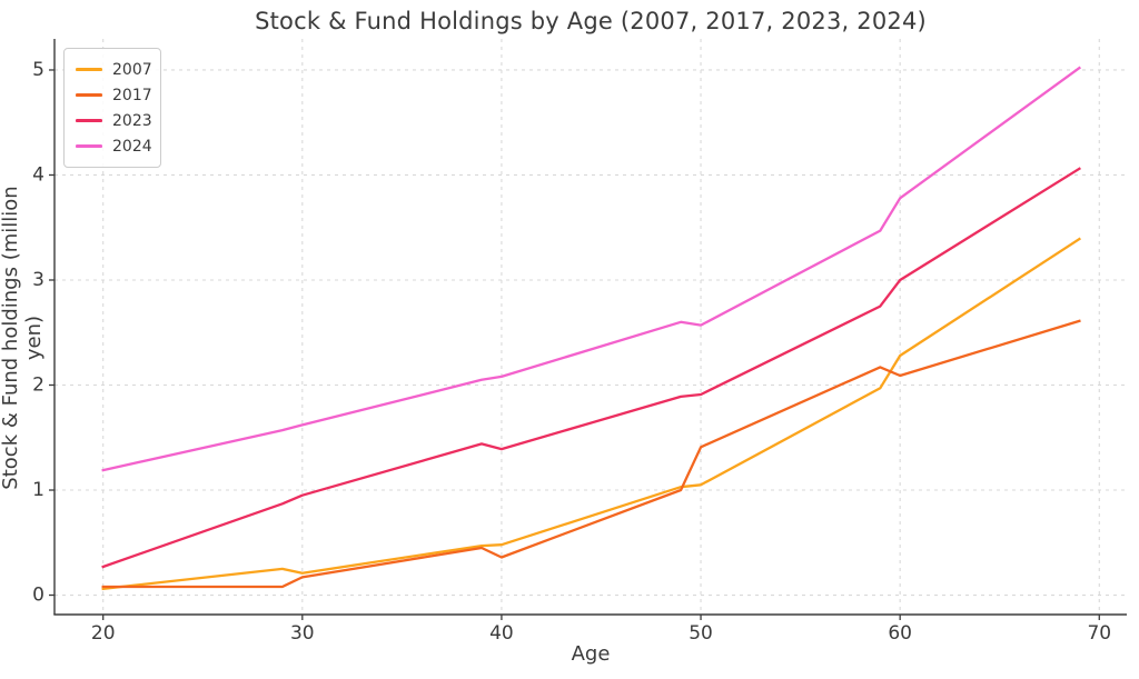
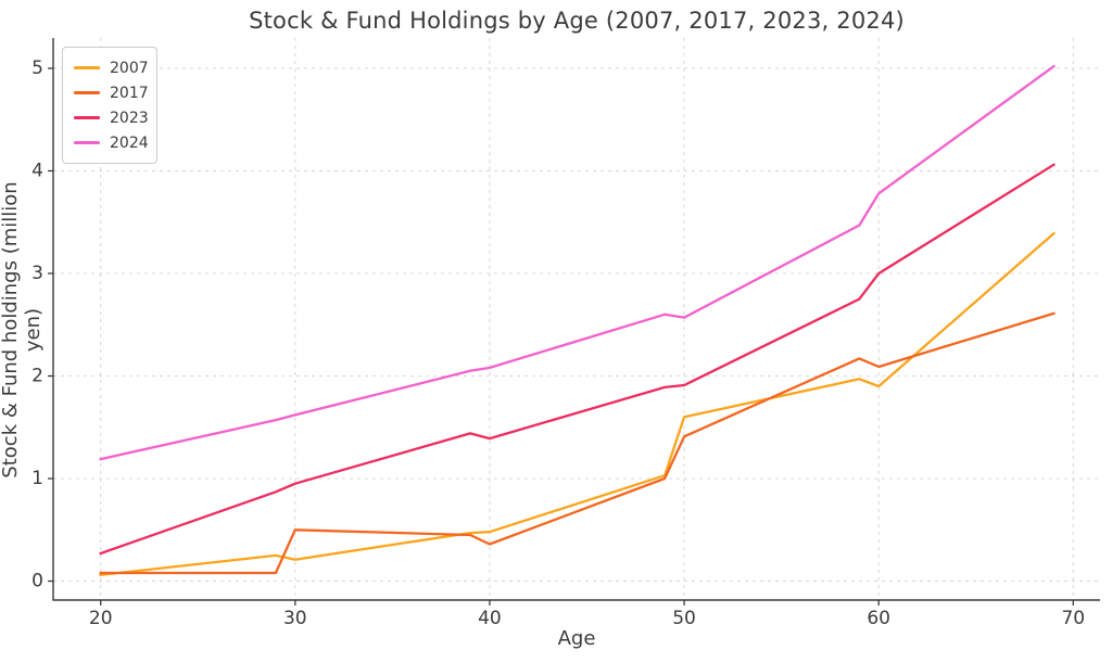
2017/30: 0.2 -> 0.5
2007/50: 1.1 -> 1.6
2007/60: 2.3 -> 1.9
